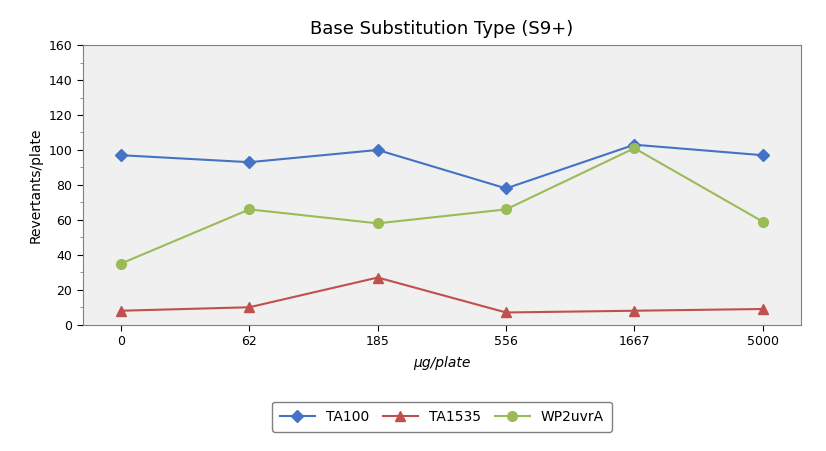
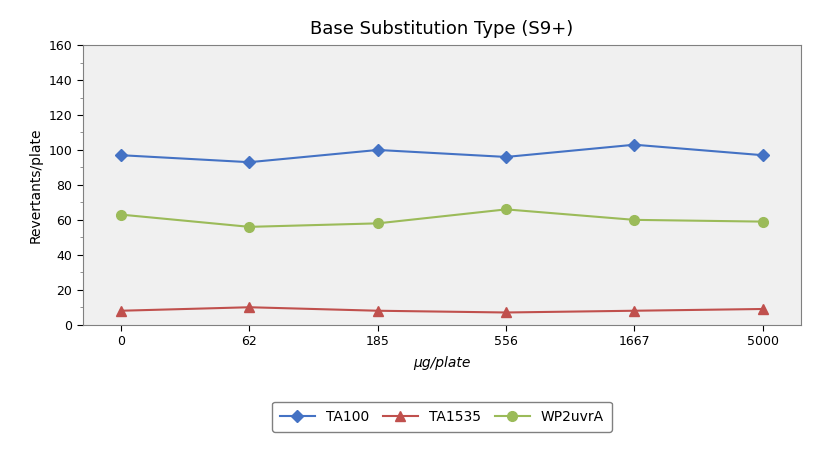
WP2uvrA/0: 35 -> 63
WP2uvrA/62: 66 -> 56
TA1535/185: 27 -> 8
TA100/556: 78 -> 96
WP2uvrA/1667: 101 -> 60
